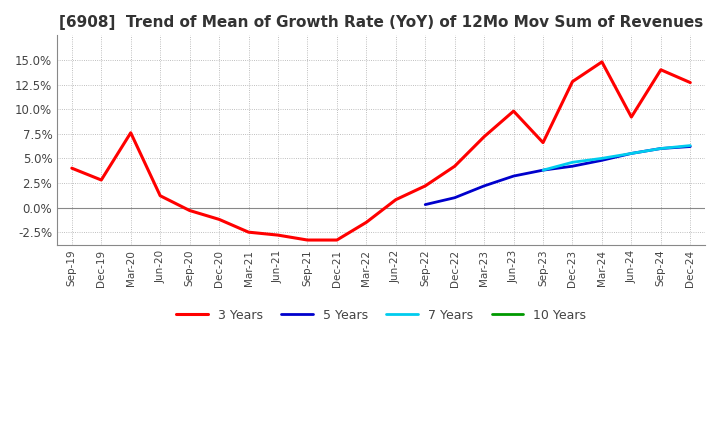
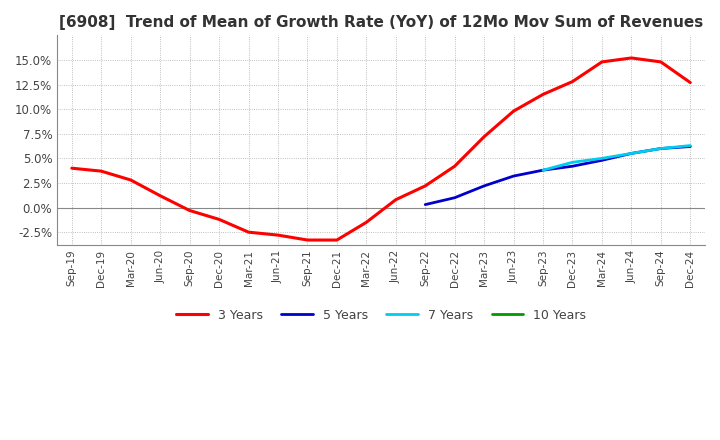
3 Years/Dec-19: 2.8% -> 3.7%
3 Years/Mar-20: 7.6% -> 2.8%
3 Years/Sep-23: 6.6% -> 11.5%
3 Years/Jun-24: 9.2% -> 15.2%
3 Years/Sep-24: 14.0% -> 14.8%
